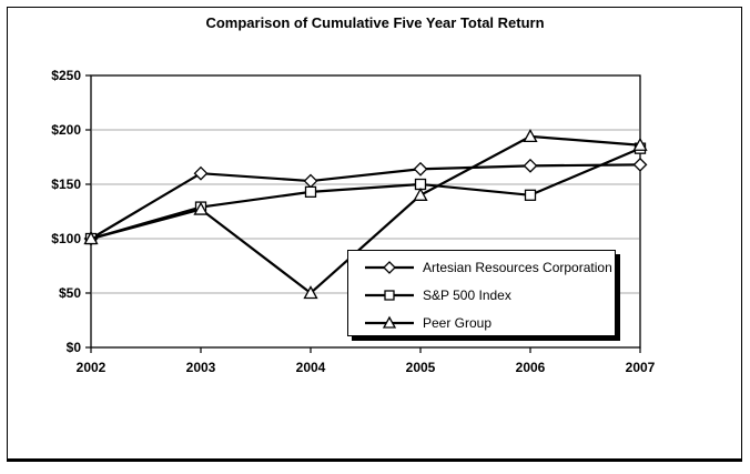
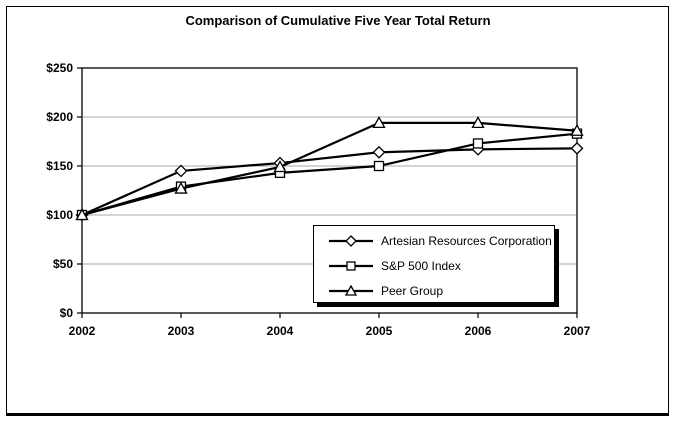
Artesian Resources Corporation/2003: $160 -> $140
Peer Group/2004: $50 -> $150
Peer Group/2005: $140 -> $190
S&P 500 Index/2006: $140 -> $170
